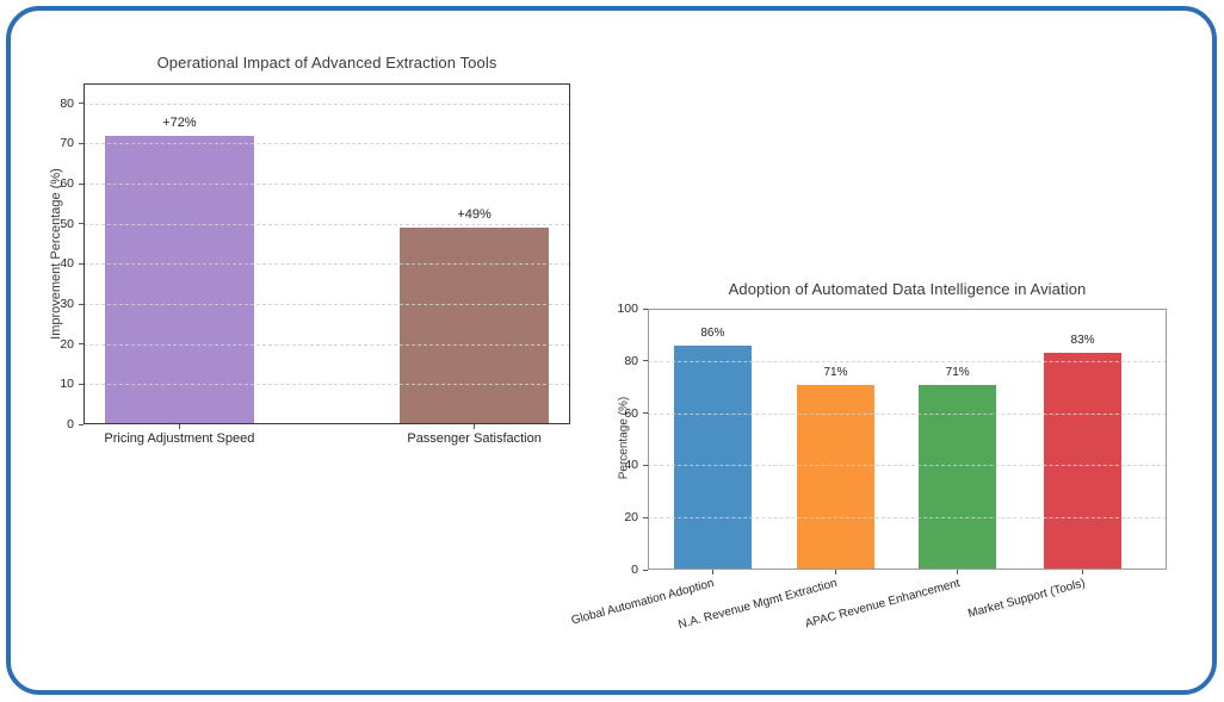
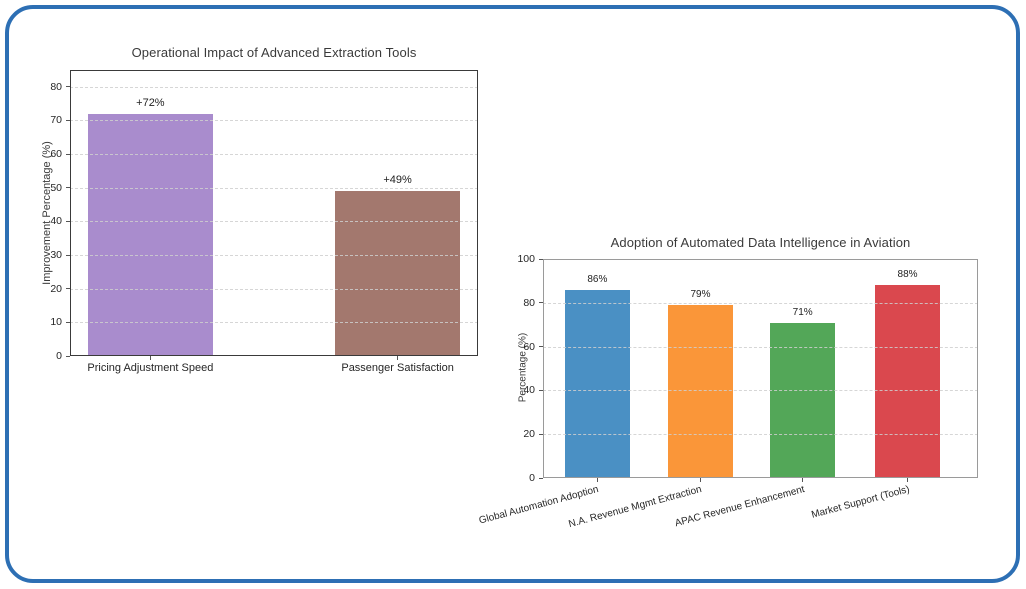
Adoption of Automated Data Intelligence in Aviation/N.A. Revenue Mgmt Extraction: 71% -> 79%
Adoption of Automated Data Intelligence in Aviation/Market Support (Tools): 83% -> 88%
